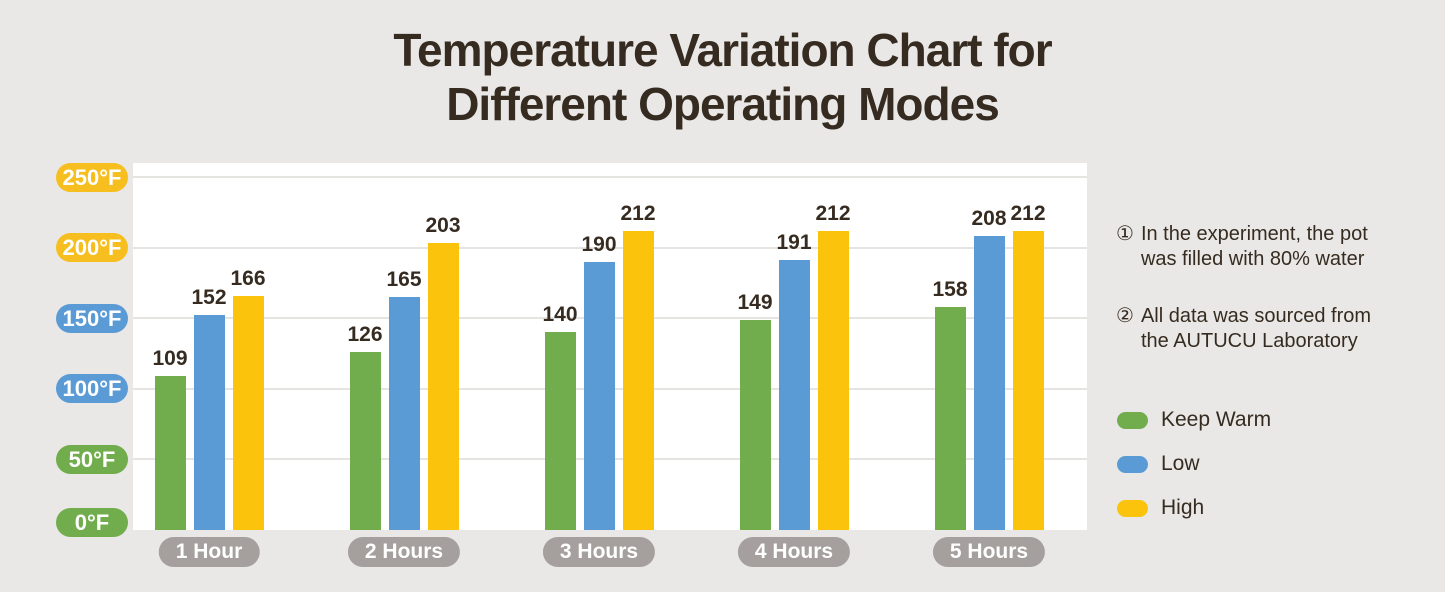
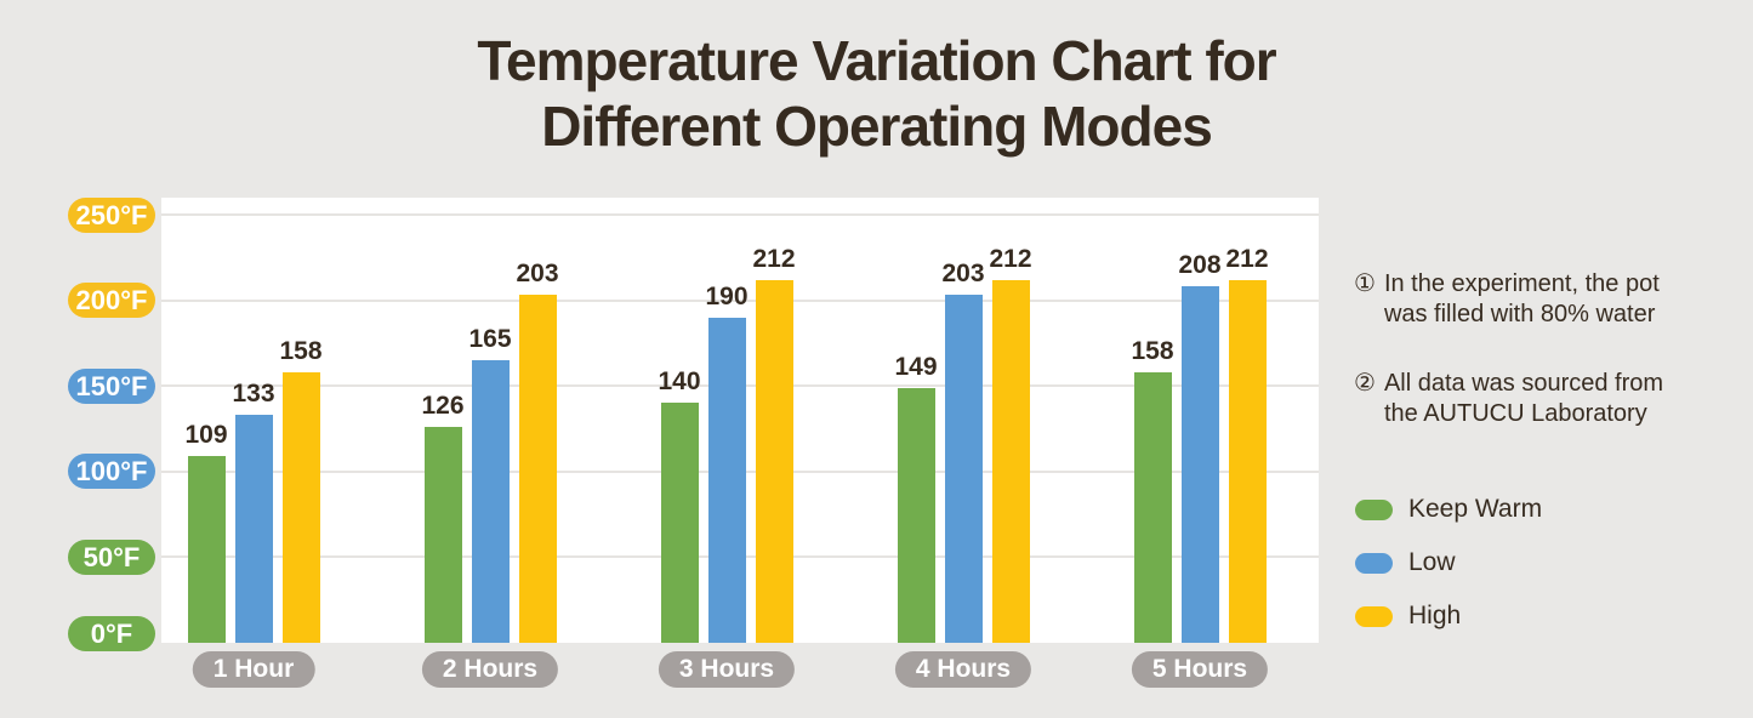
Low/1 Hour: 152 -> 133
High/1 Hour: 166 -> 158
Low/4 Hours: 191 -> 203
